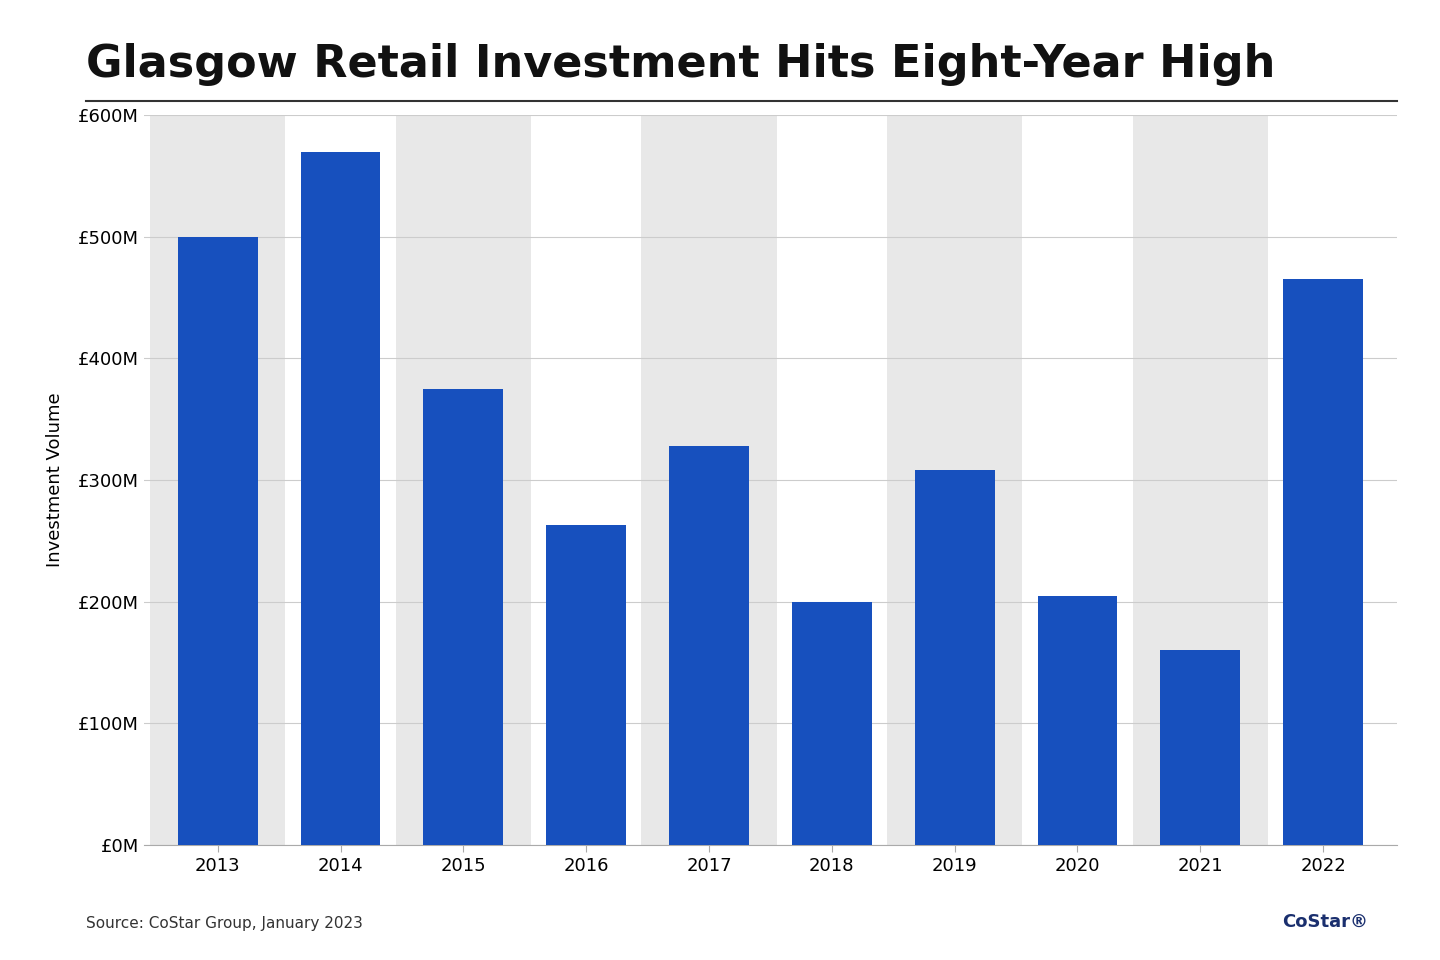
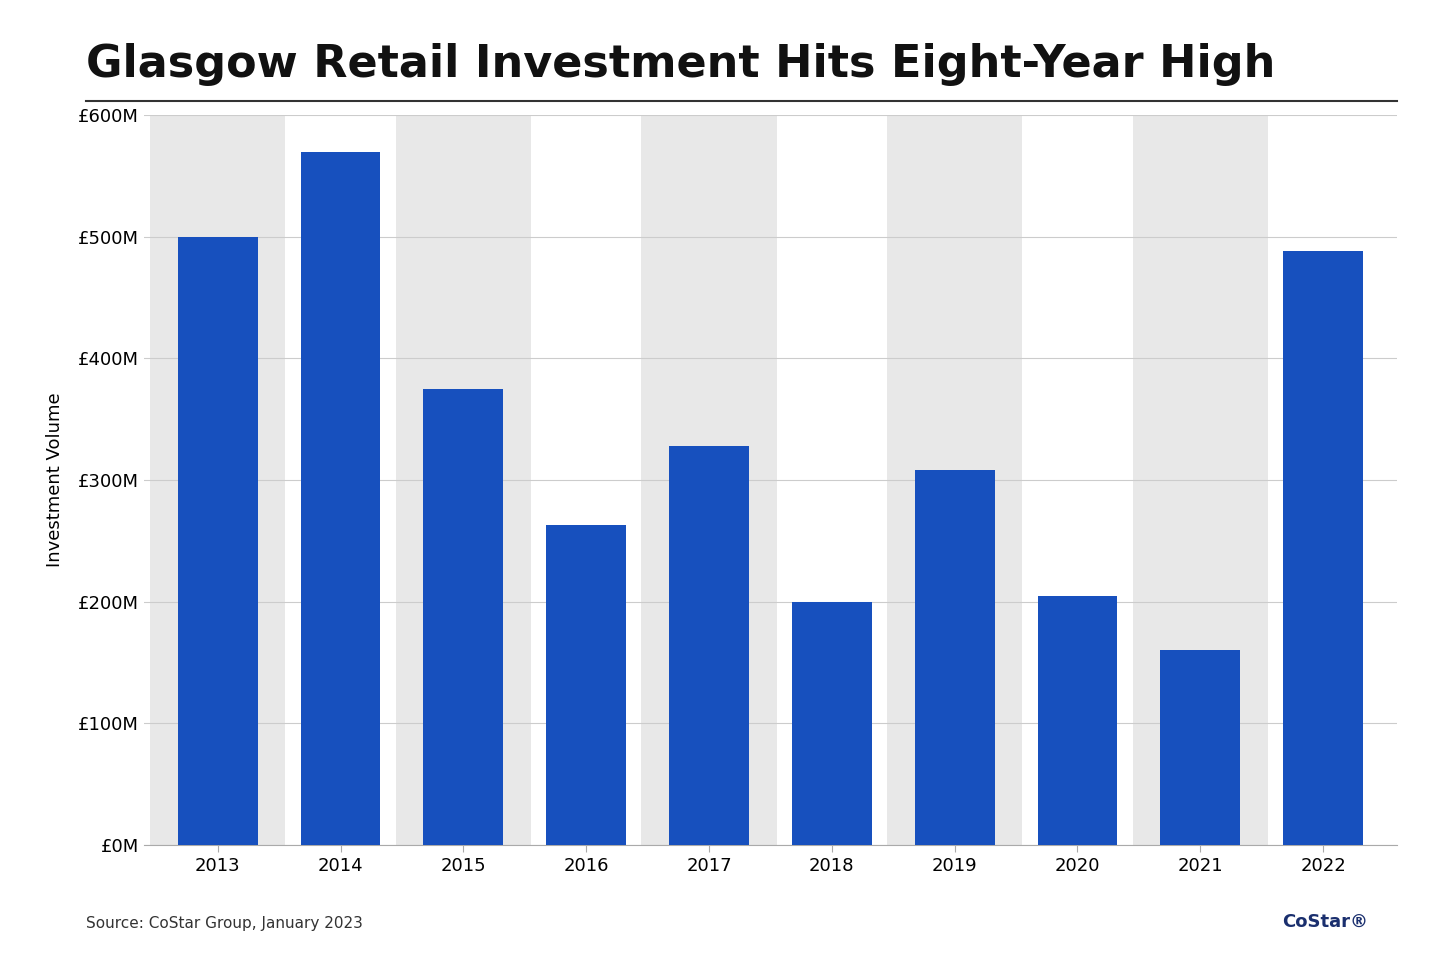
2022: £465M -> £488M
